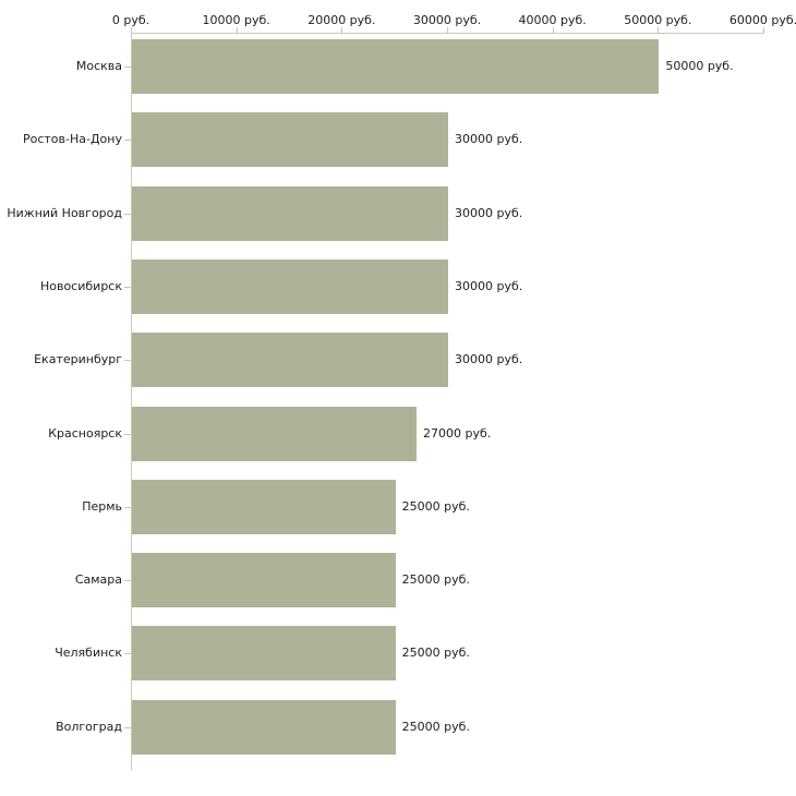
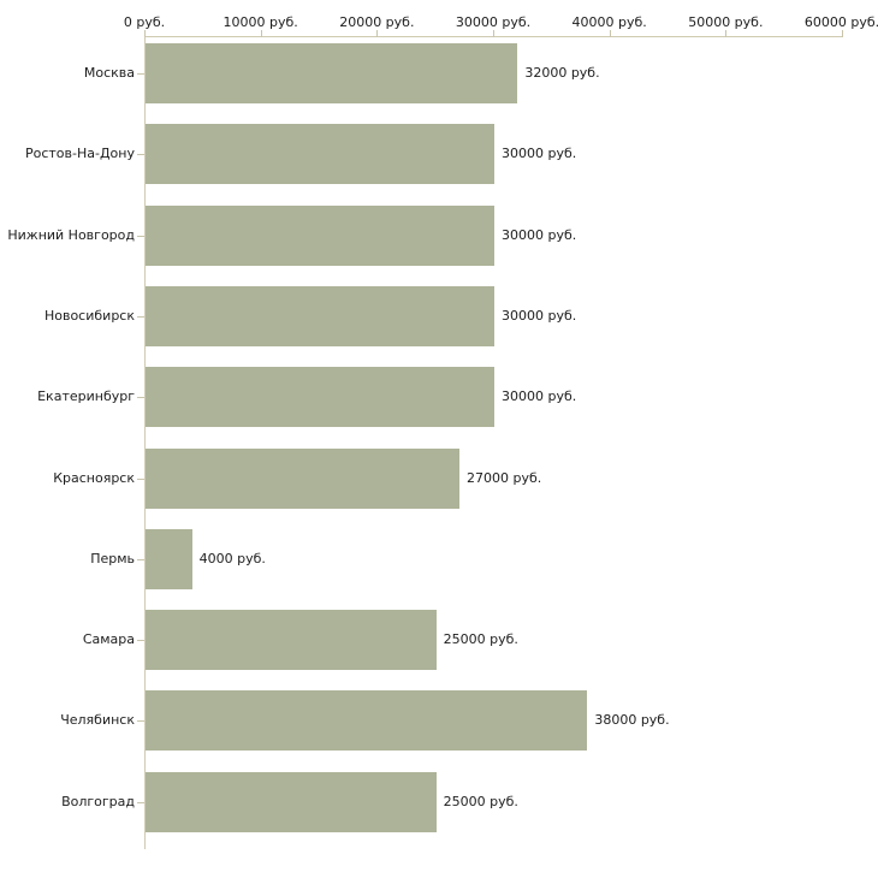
Москва: 50000 -> 32000
Пермь: 25000 -> 4000
Челябинск: 25000 -> 38000
